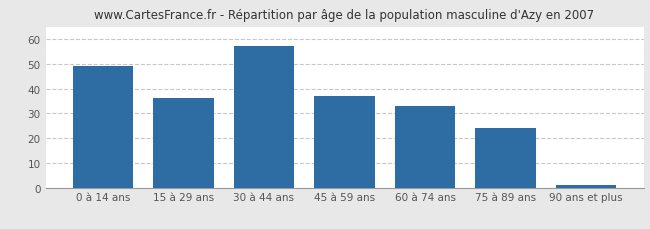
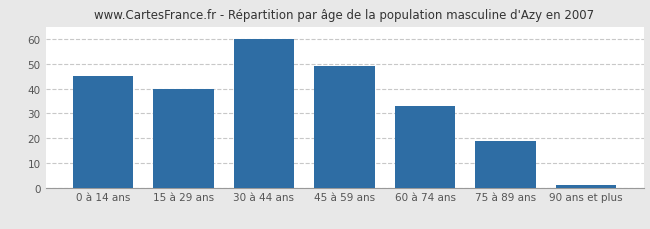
0 à 14 ans: 49 -> 45
15 à 29 ans: 36 -> 40
30 à 44 ans: 57 -> 60
45 à 59 ans: 37 -> 49
75 à 89 ans: 24 -> 19
